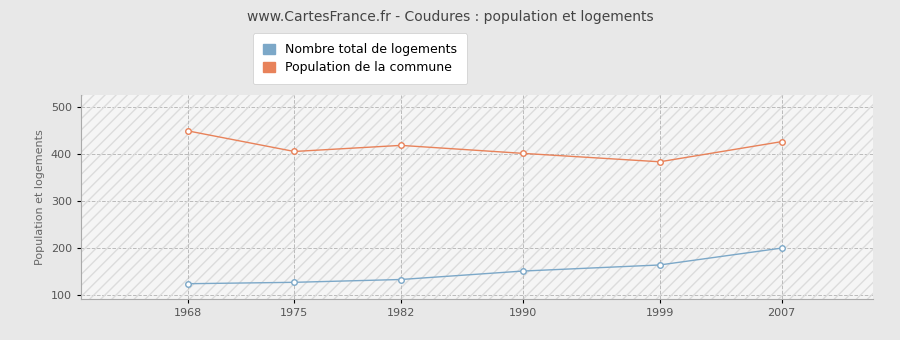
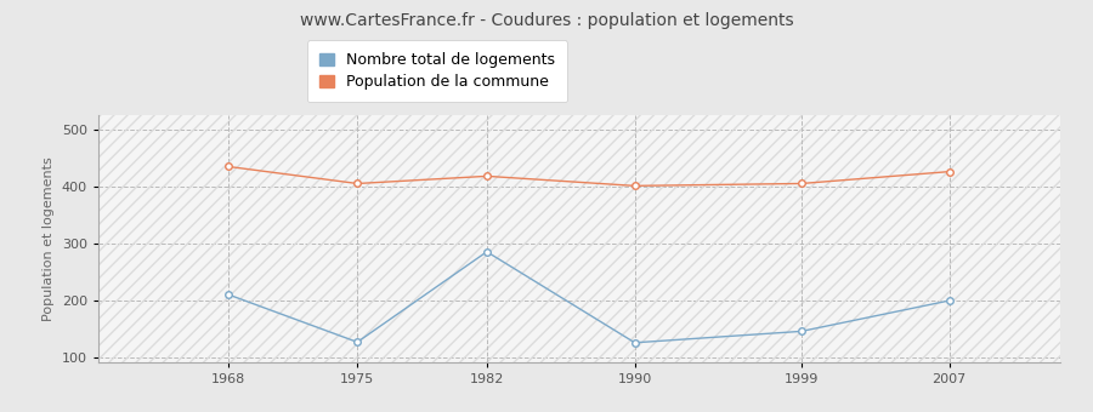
Nombre total de logements/1968: 123 -> 210
Population de la commune/1968: 449 -> 435
Nombre total de logements/1982: 132 -> 285
Nombre total de logements/1990: 150 -> 125
Nombre total de logements/1999: 163 -> 145
Population de la commune/1999: 383 -> 405
